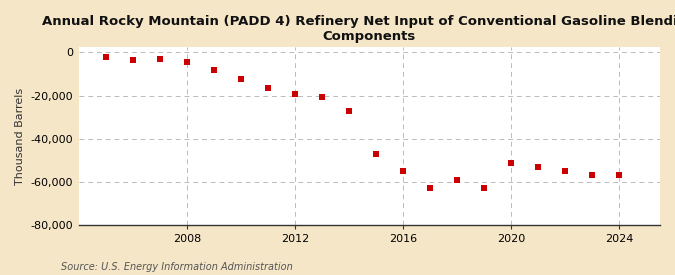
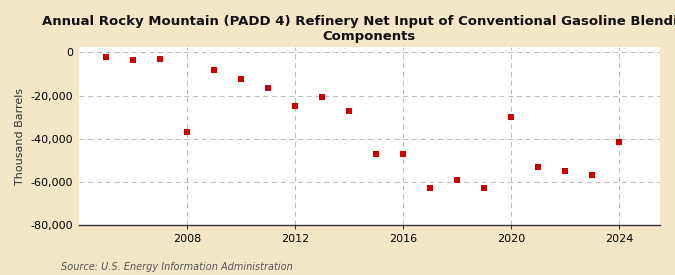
2008: -4,500 -> -37,000
2012: -19,500 -> -25,000
2016: -55,000 -> -47,000
2020: -51,000 -> -30,000
2024: -57,000 -> -41,500
